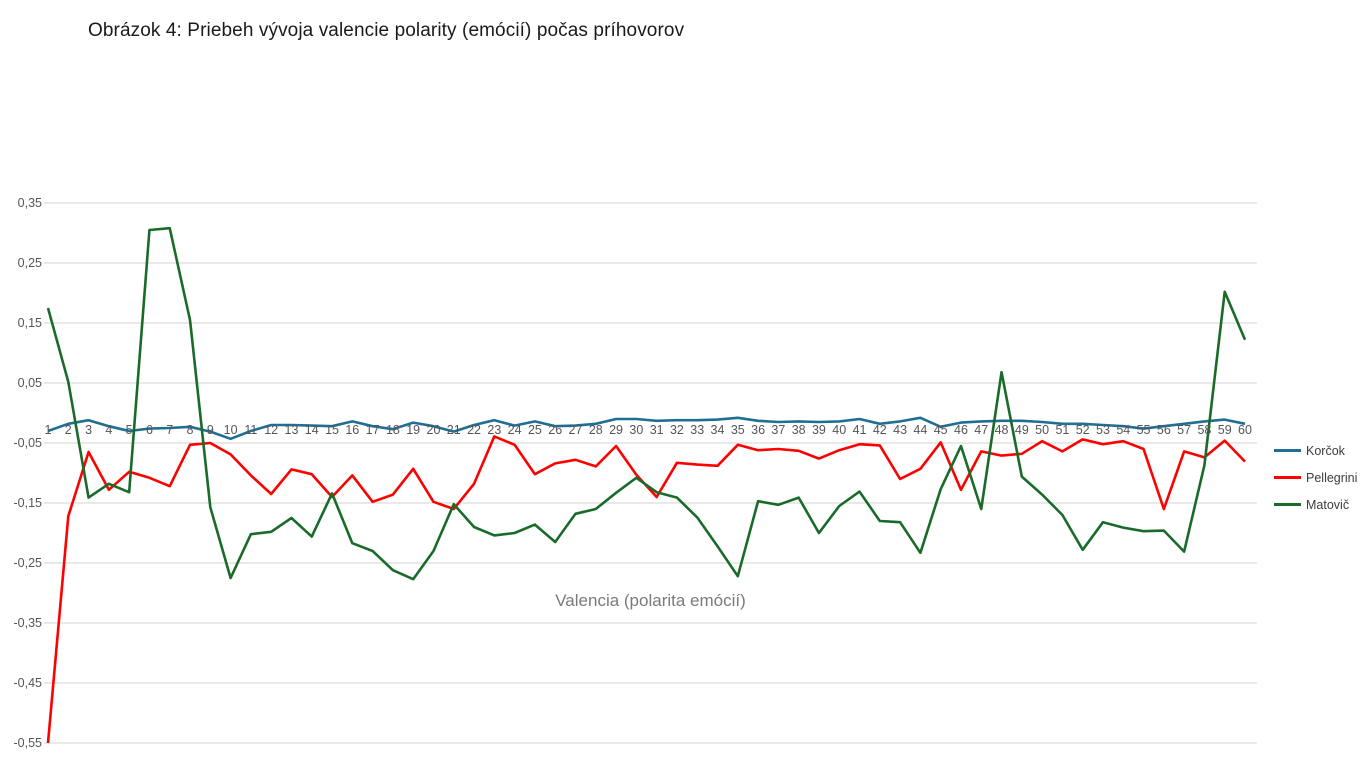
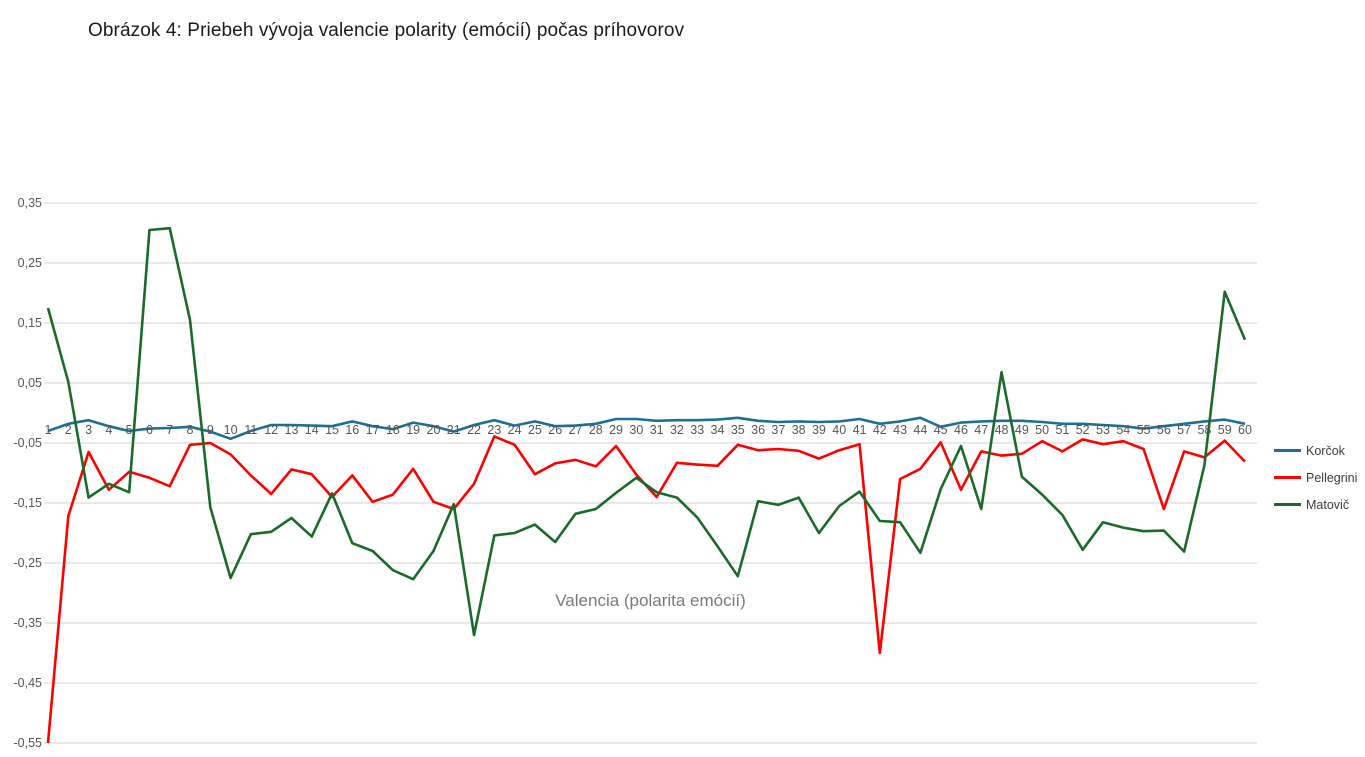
Matovič/22: -0,19 -> -0,37
Pellegrini/42: -0,05 -> -0,40
